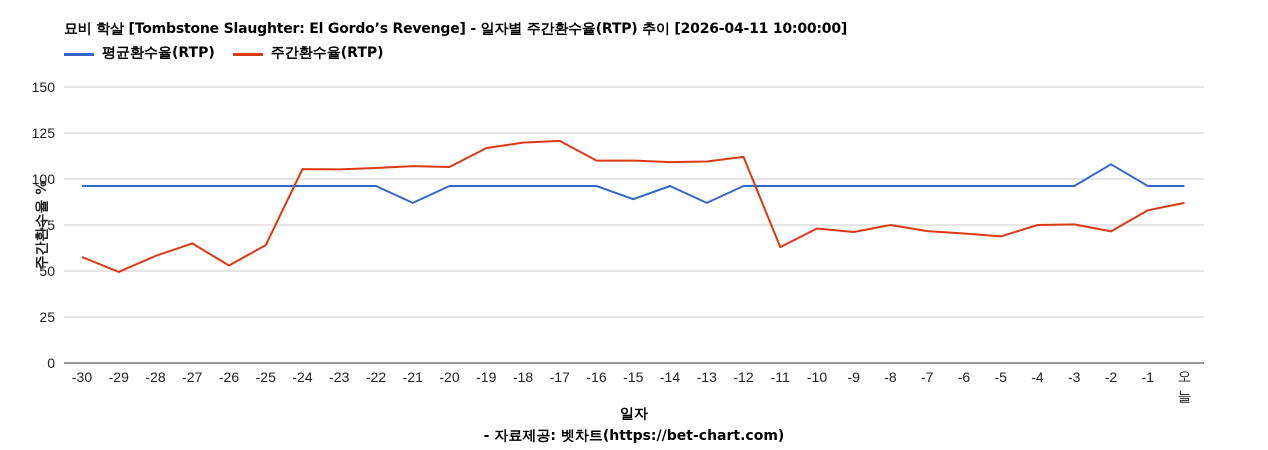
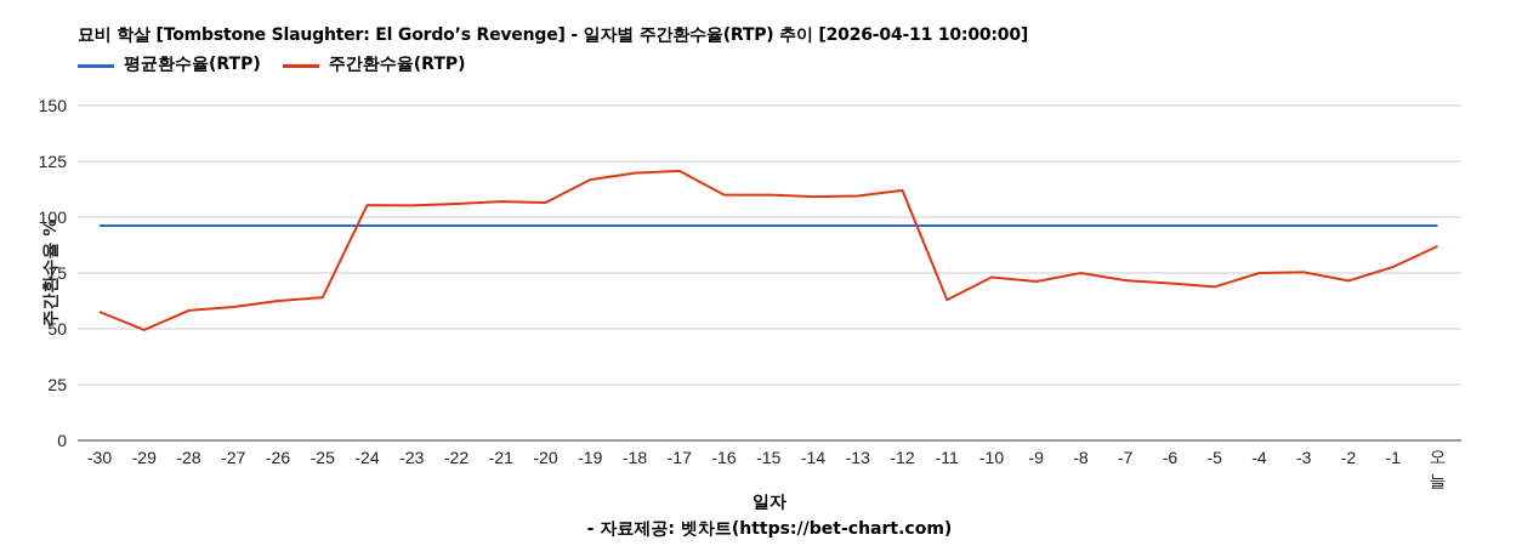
주간환수율(RTP)/-27: 65 -> 60
주간환수율(RTP)/-26: 53 -> 62
평균환수율(RTP)/-21: 87 -> 96
평균환수율(RTP)/-15: 89 -> 96
평균환수율(RTP)/-13: 87 -> 96
평균환수율(RTP)/-2: 108 -> 96
주간환수율(RTP)/-1: 83 -> 78
